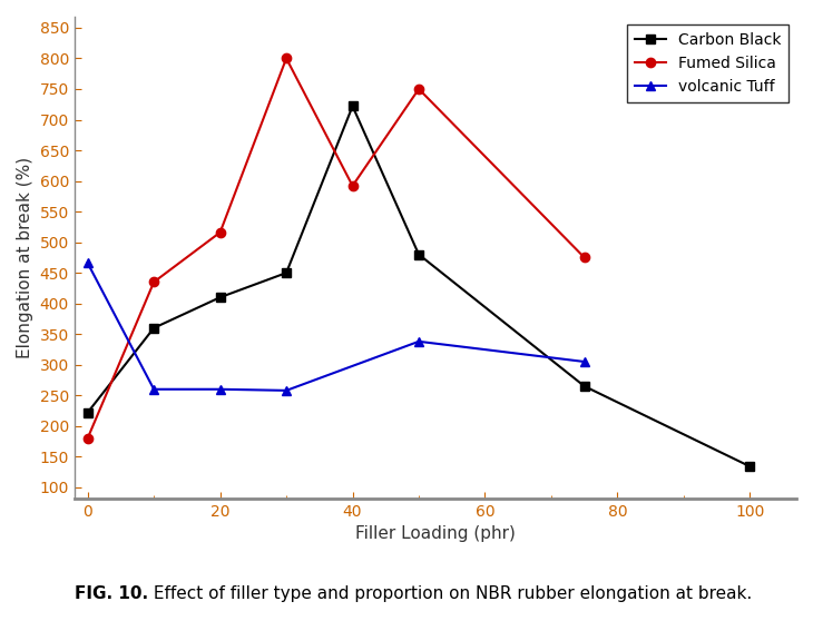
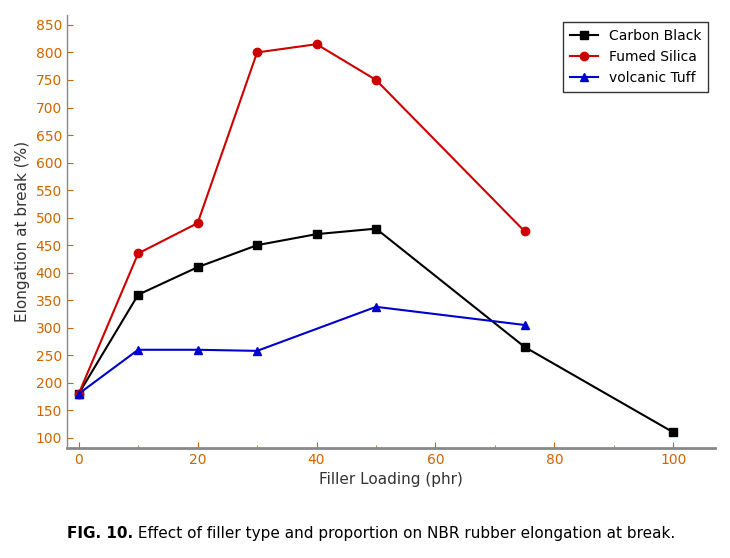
Carbon Black/0: 222 -> 180
volcanic Tuff/0: 466 -> 180
Fumed Silica/20: 516 -> 490
Carbon Black/40: 722 -> 470
Fumed Silica/40: 592 -> 815
Carbon Black/100: 134 -> 110
